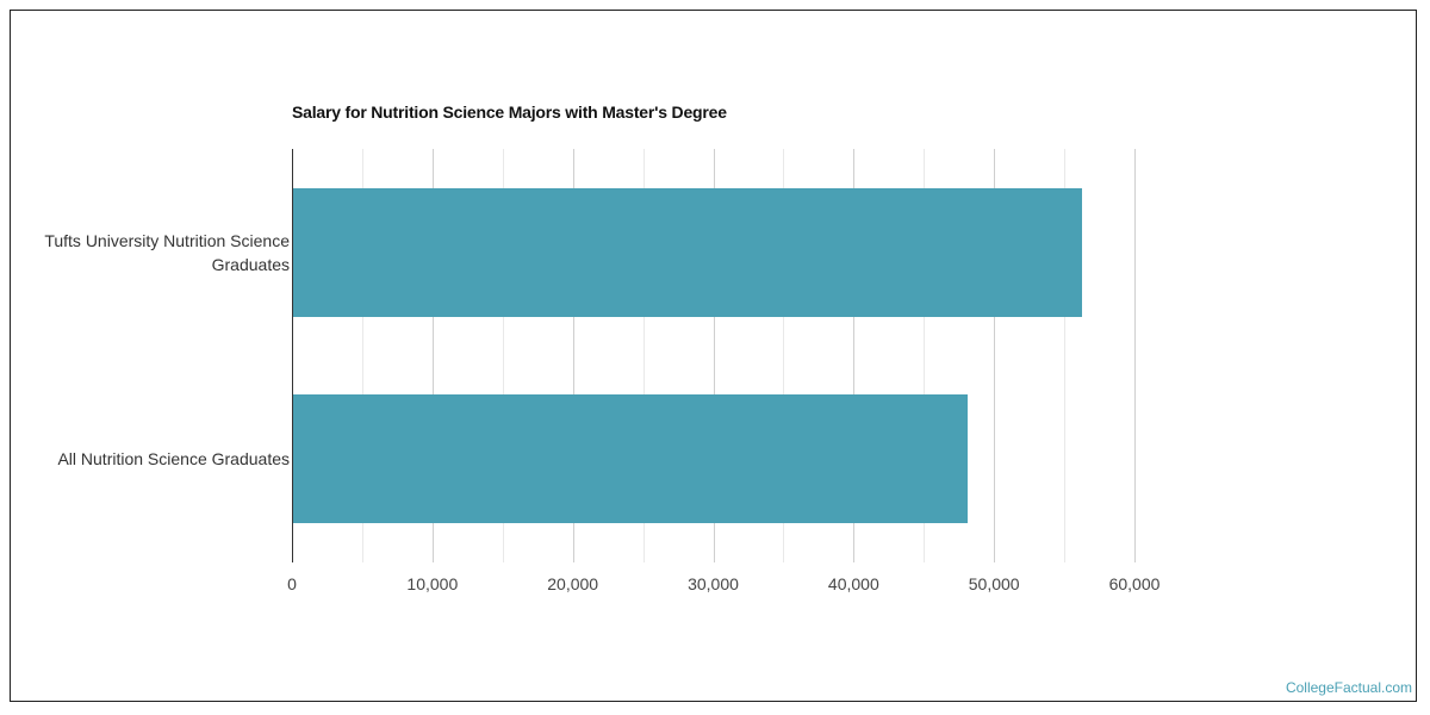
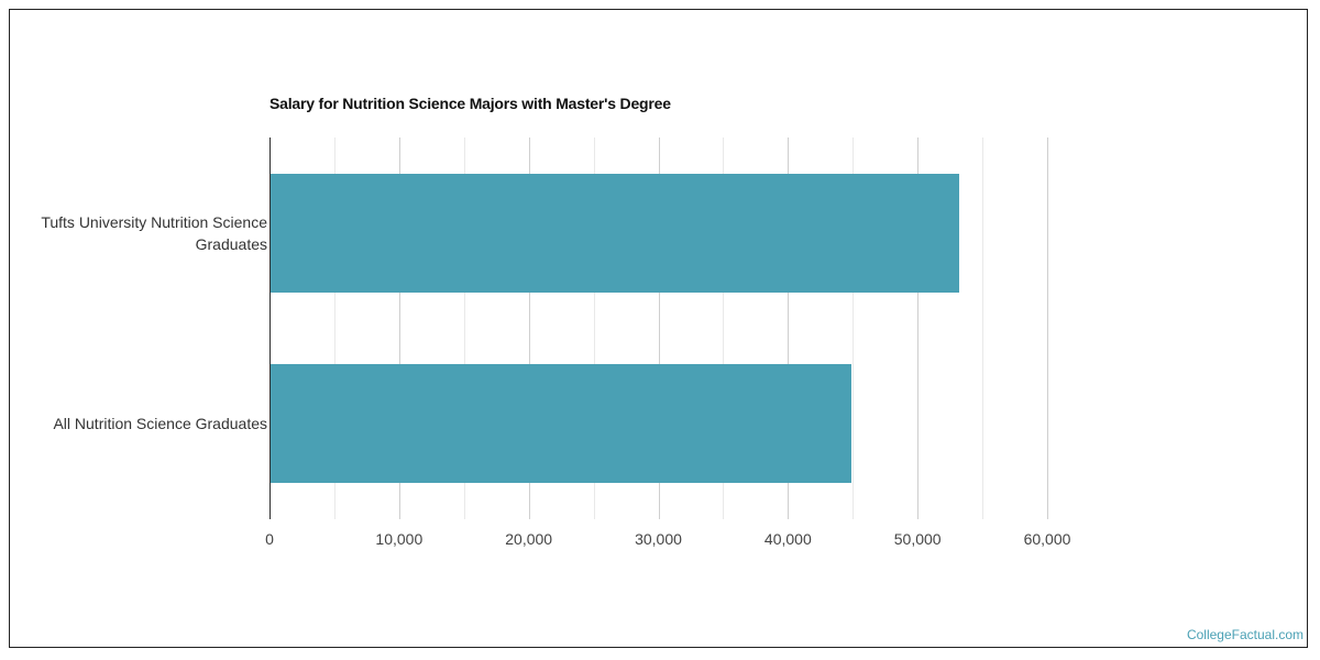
Tufts University Nutrition Science Graduates: 56300 -> 53200
All Nutrition Science Graduates: 48100 -> 44900
